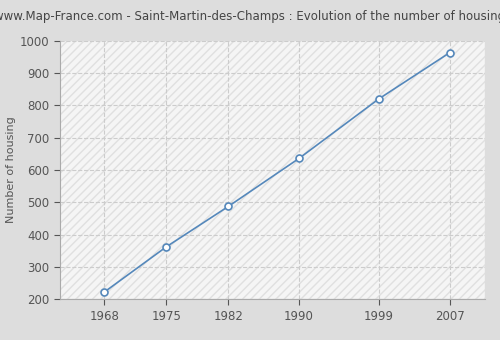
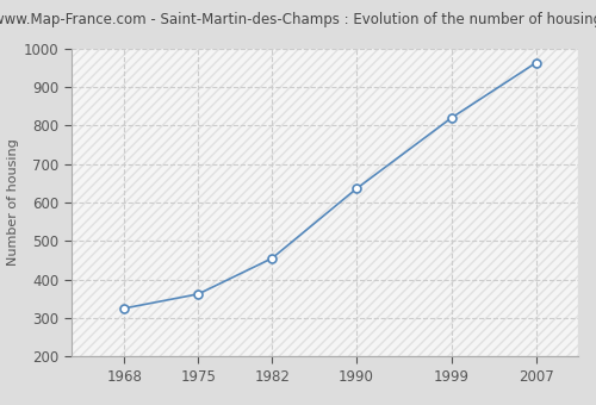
1968: 222 -> 325
1982: 487 -> 455
